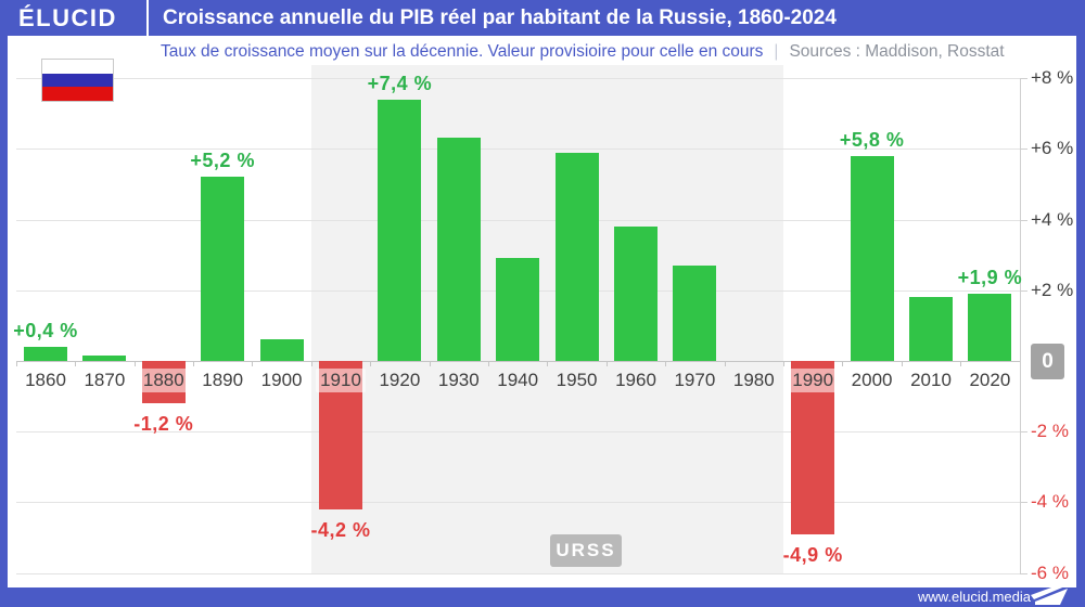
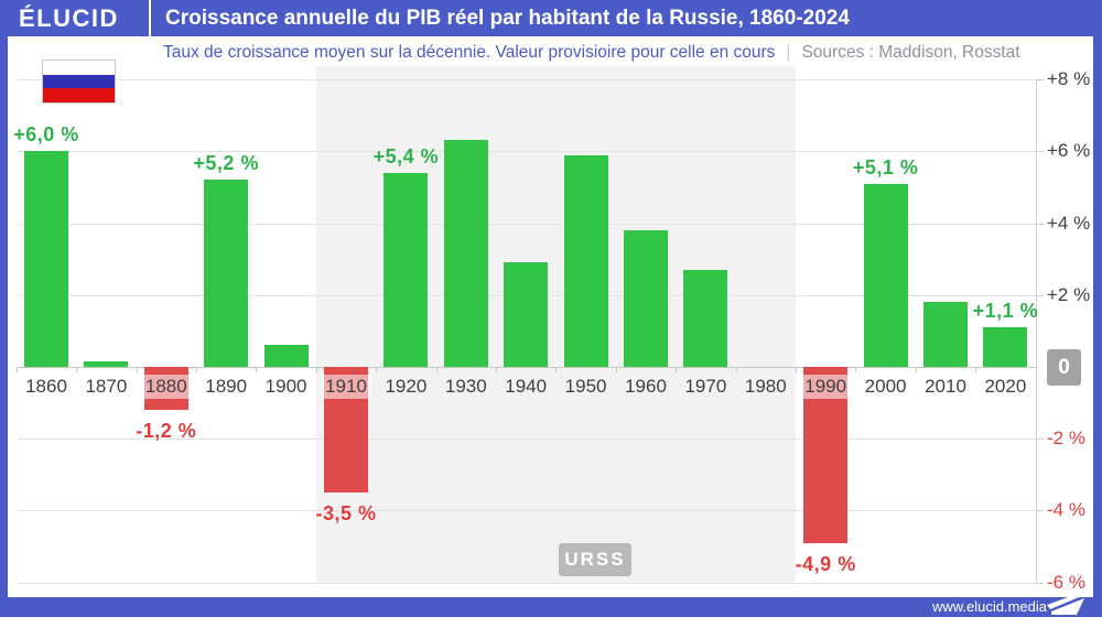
1860: +0,4 -> +6,0
1910: -4,2 -> -3,5
1920: +7,4 -> +5,4
2000: +5,8 -> +5,1
2020: +1,9 -> +1,1
